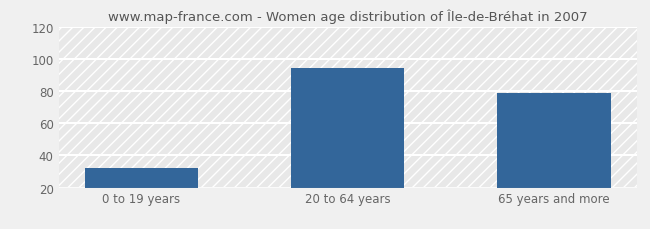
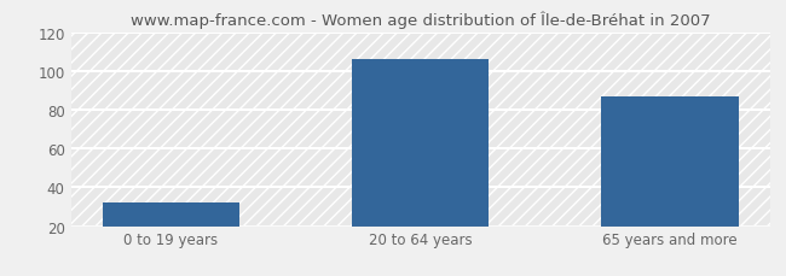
20 to 64 years: 94 -> 106
65 years and more: 79 -> 87
